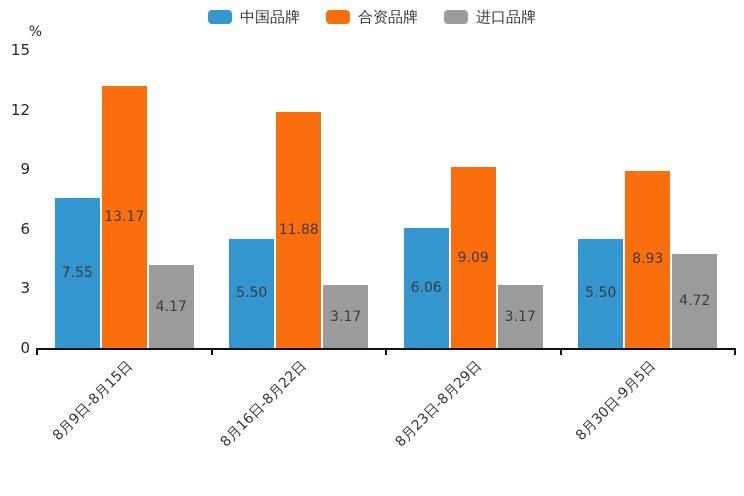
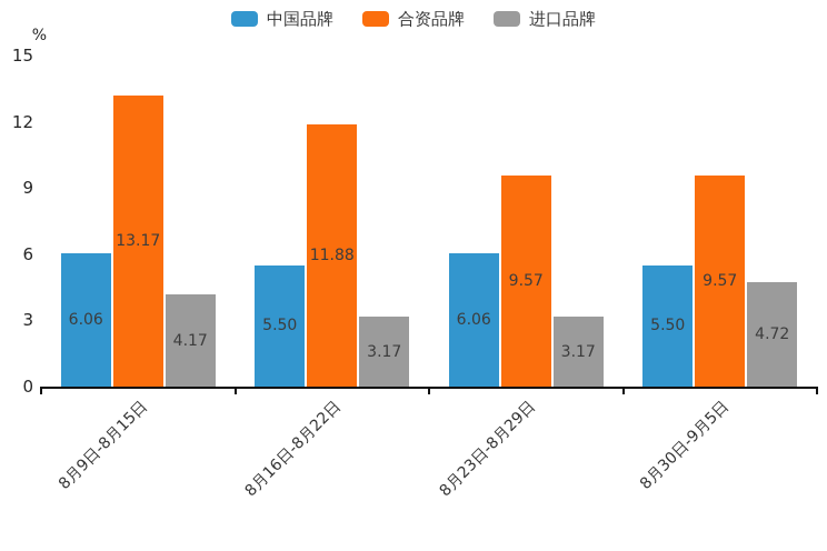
中国品牌/8月9日-8月15日: 7.55 -> 6.06
合资品牌/8月23日-8月29日: 9.09 -> 9.57
合资品牌/8月30日-9月5日: 8.93 -> 9.57
